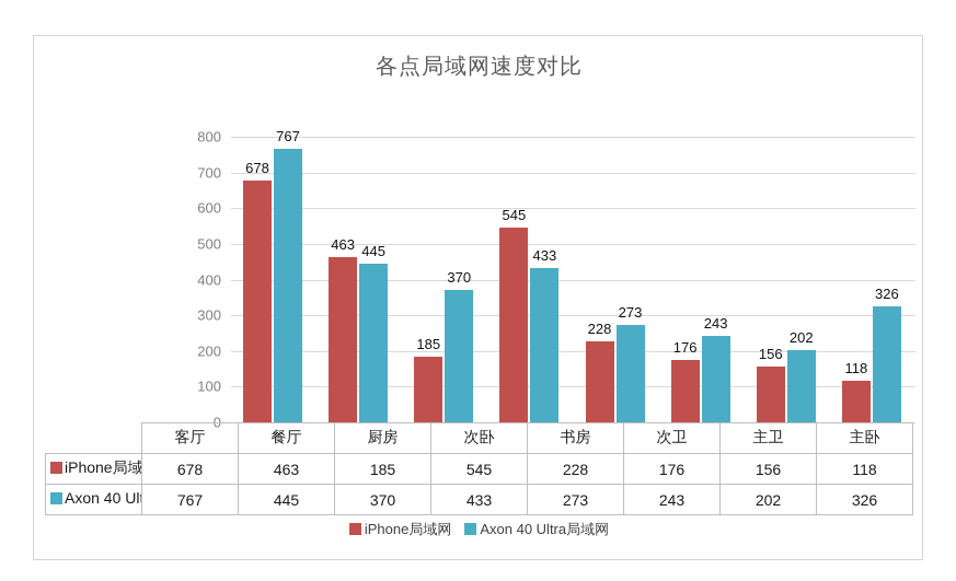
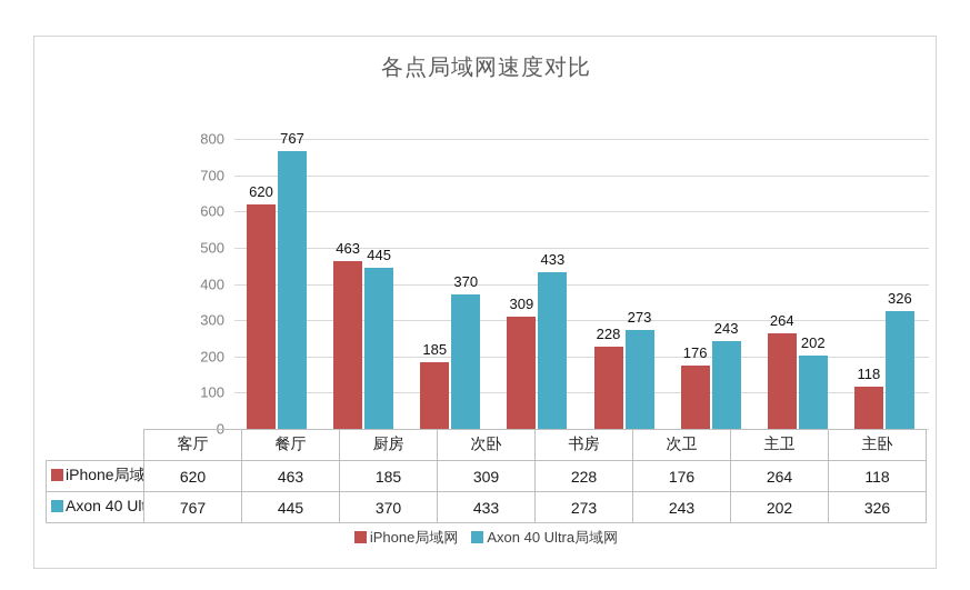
iPhone局域网/客厅: 678 -> 620
iPhone局域网/次卧: 545 -> 309
iPhone局域网/主卫: 156 -> 264
